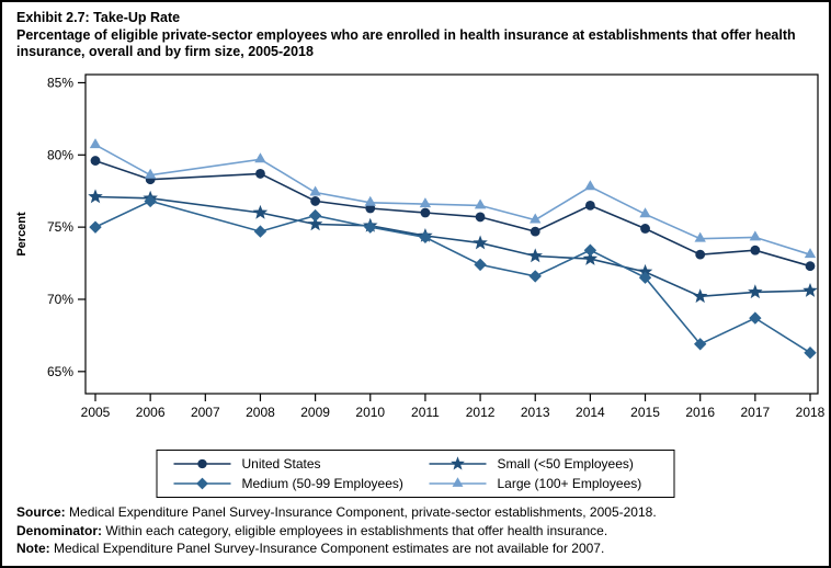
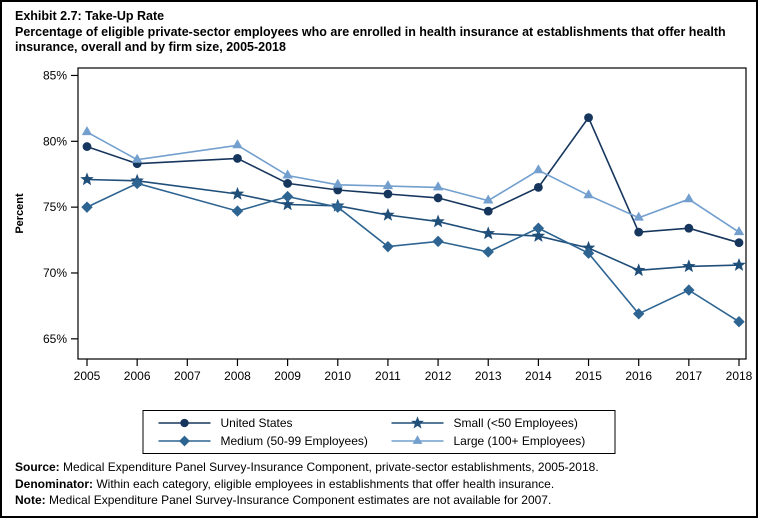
Medium (50-99 Employees)/2011: 74.3% -> 72.0%
United States/2015: 74.9% -> 81.8%
Large (100+ Employees)/2017: 74.3% -> 75.6%
